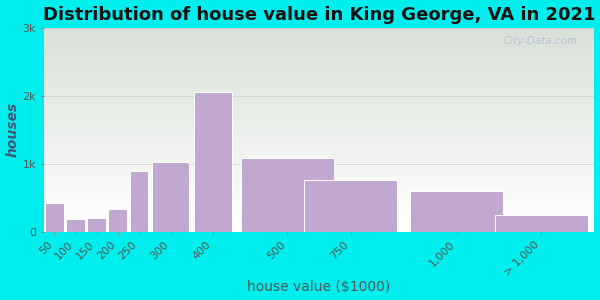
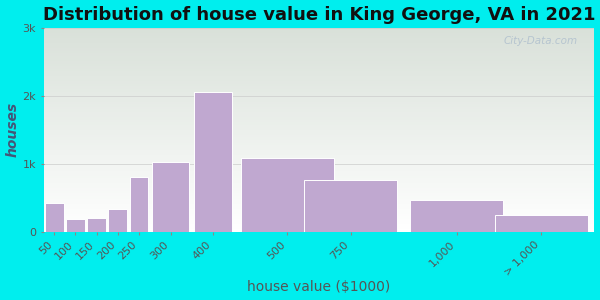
250: 0.90k -> 0.80k
1,000: 0.60k -> 0.46k
